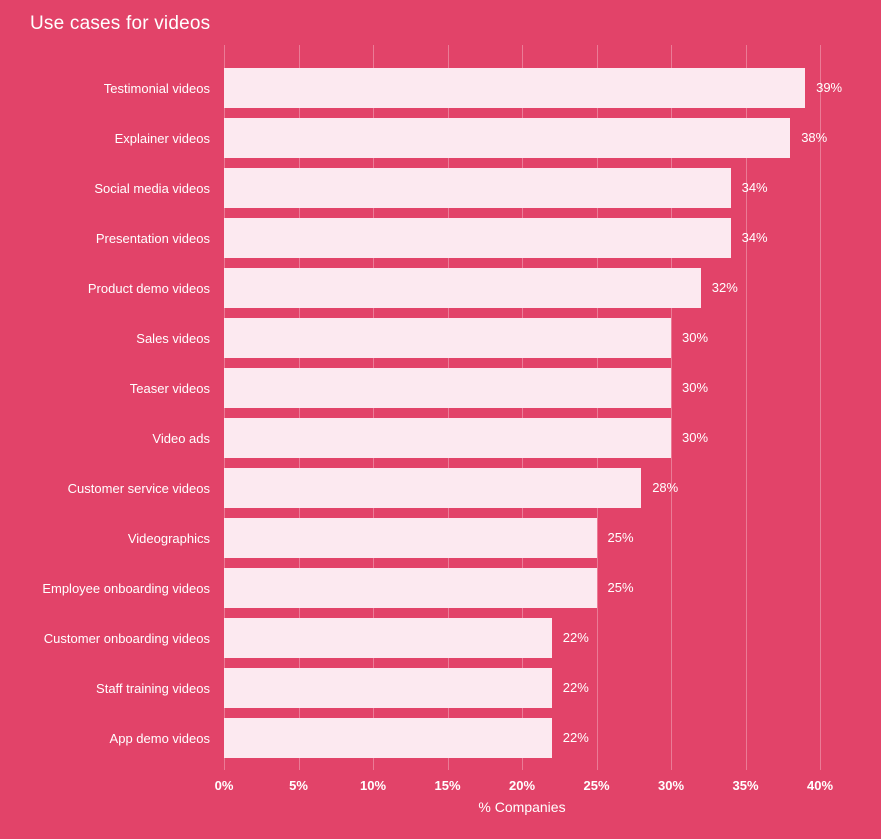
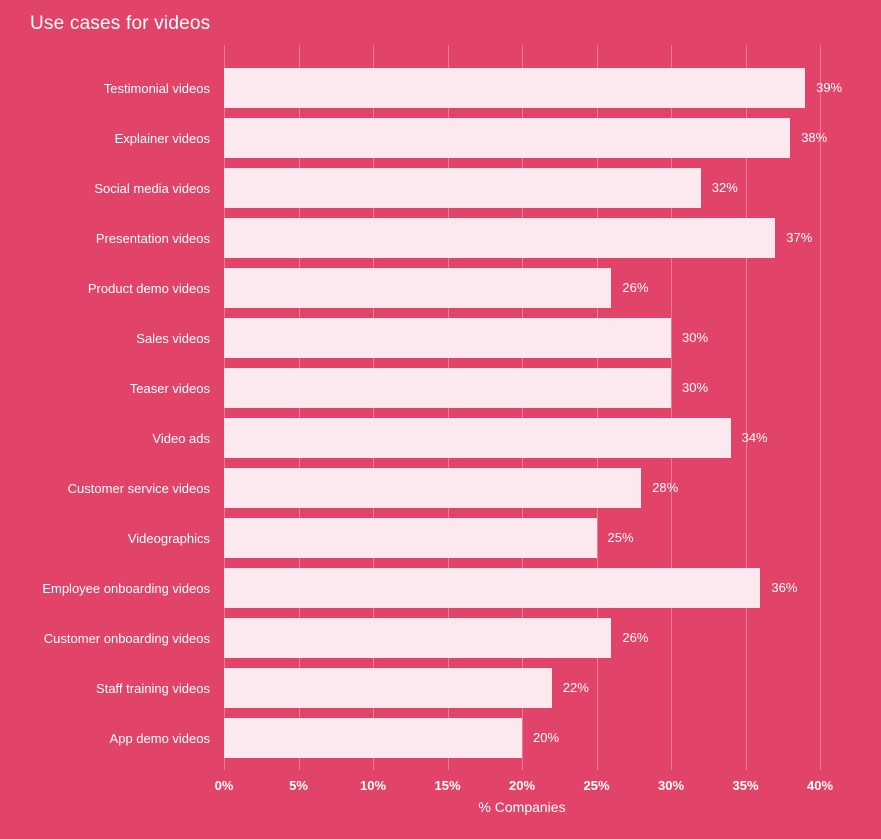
Social media videos: 34% -> 32%
Presentation videos: 34% -> 37%
Product demo videos: 32% -> 26%
Video ads: 30% -> 34%
Employee onboarding videos: 25% -> 36%
Customer onboarding videos: 22% -> 26%
App demo videos: 22% -> 20%
